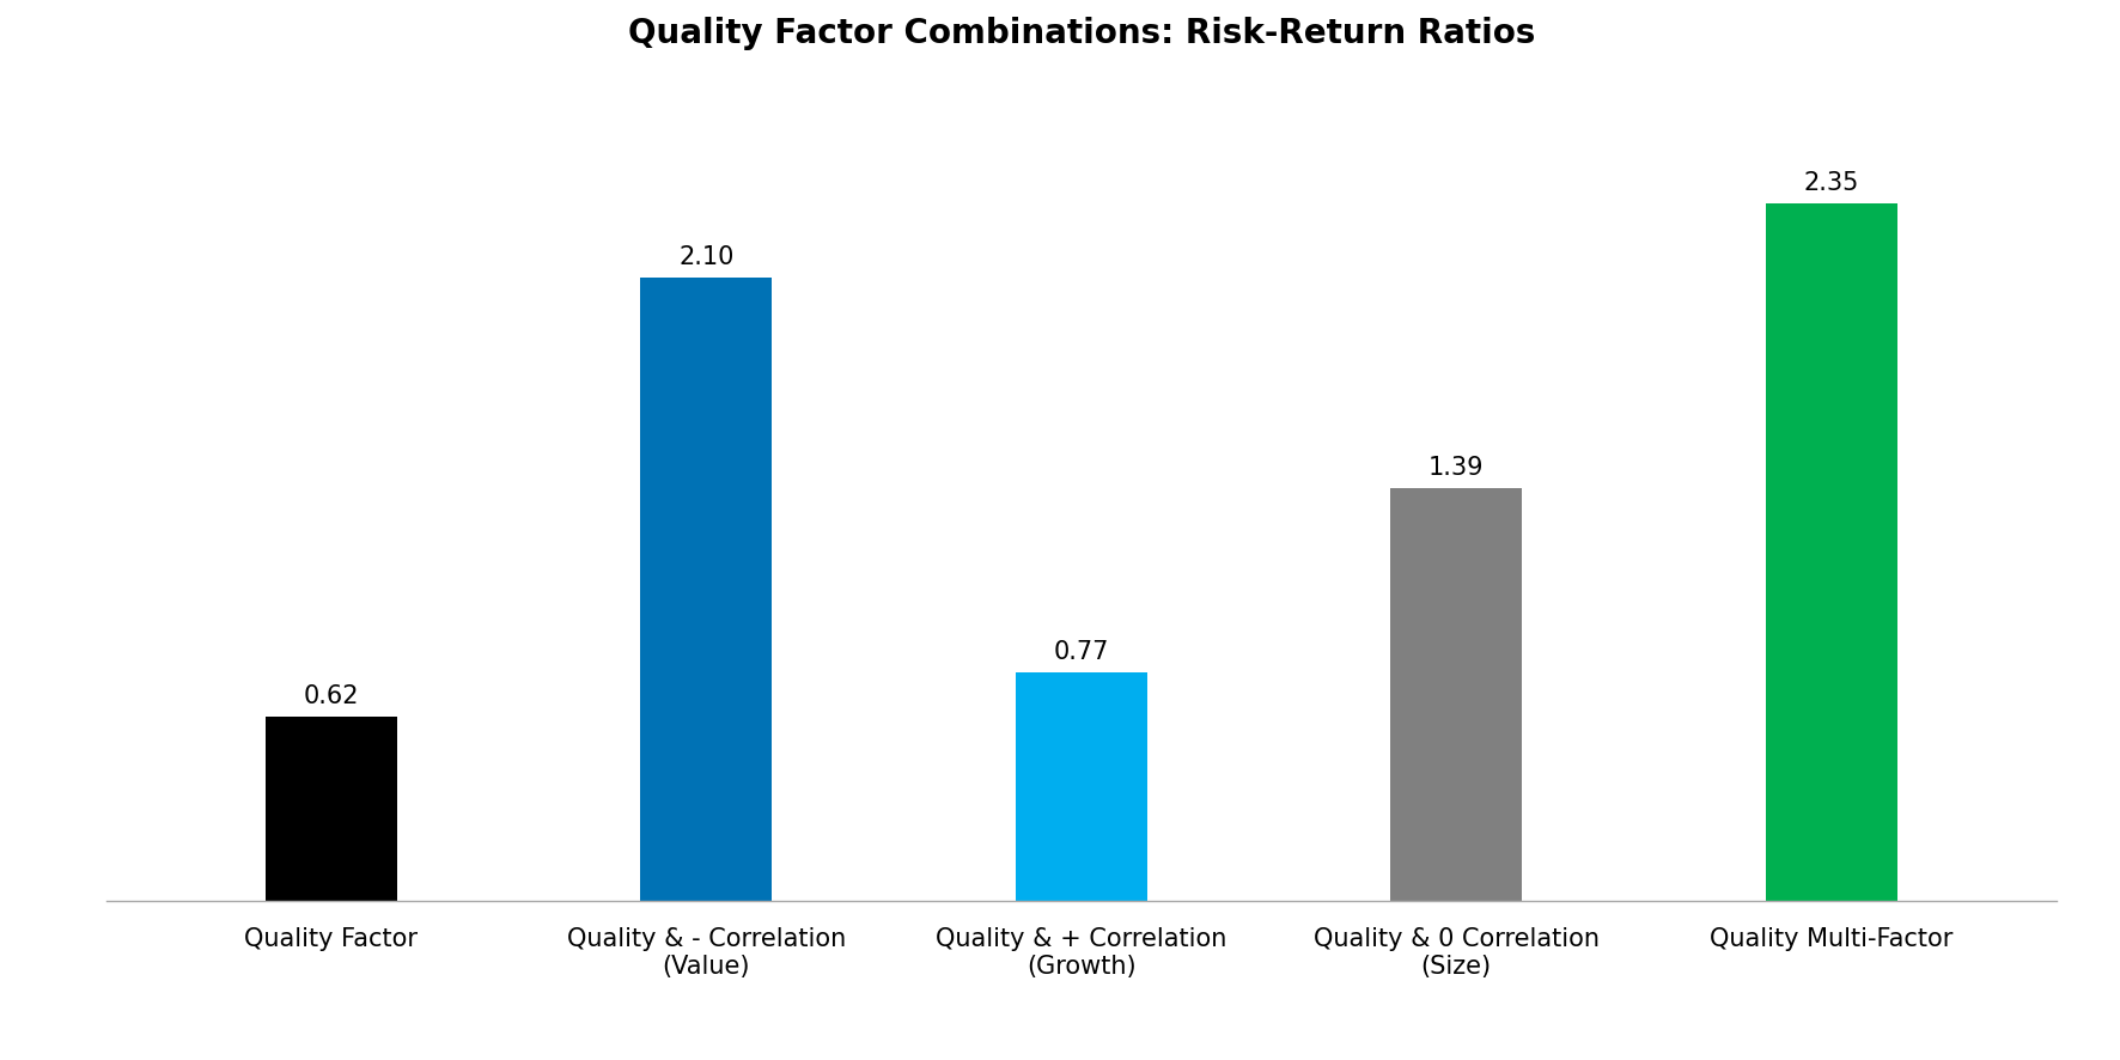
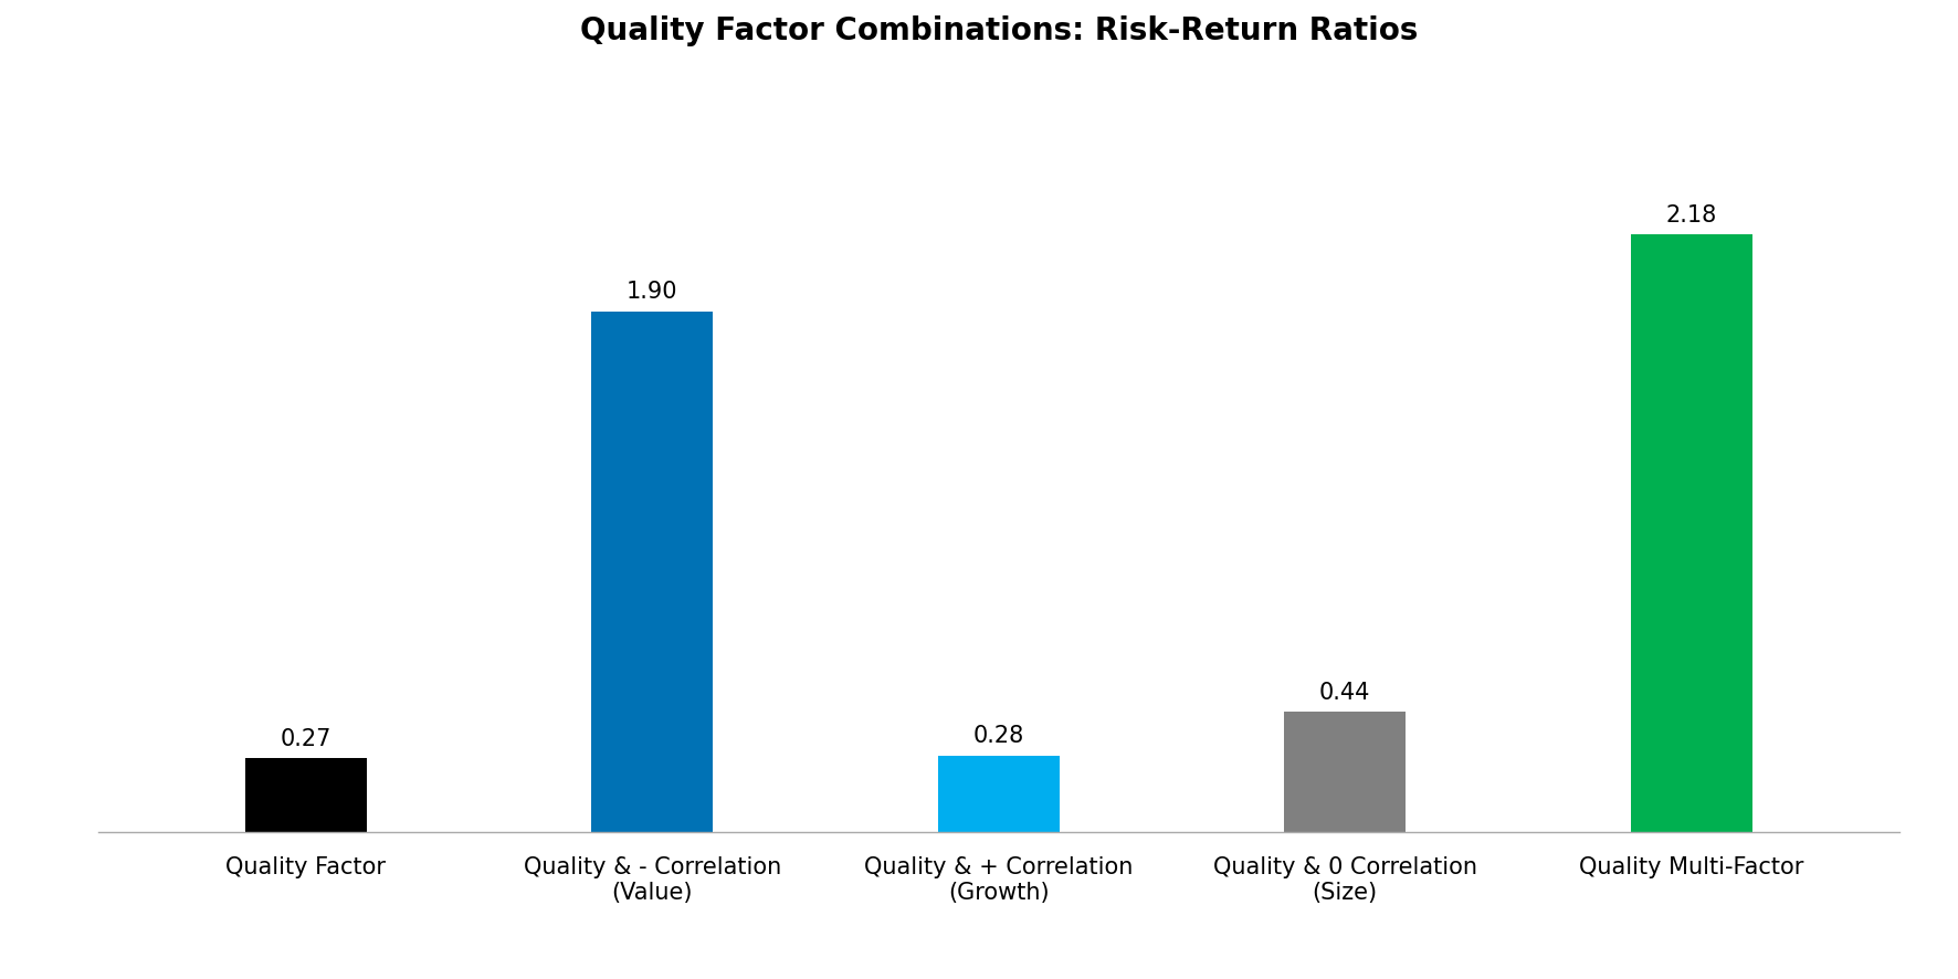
Quality Factor: 0.62 -> 0.27
Quality & - Correlation (Value): 2.10 -> 1.90
Quality & + Correlation (Growth): 0.77 -> 0.28
Quality & 0 Correlation (Size): 1.39 -> 0.44
Quality Multi-Factor: 2.35 -> 2.18
